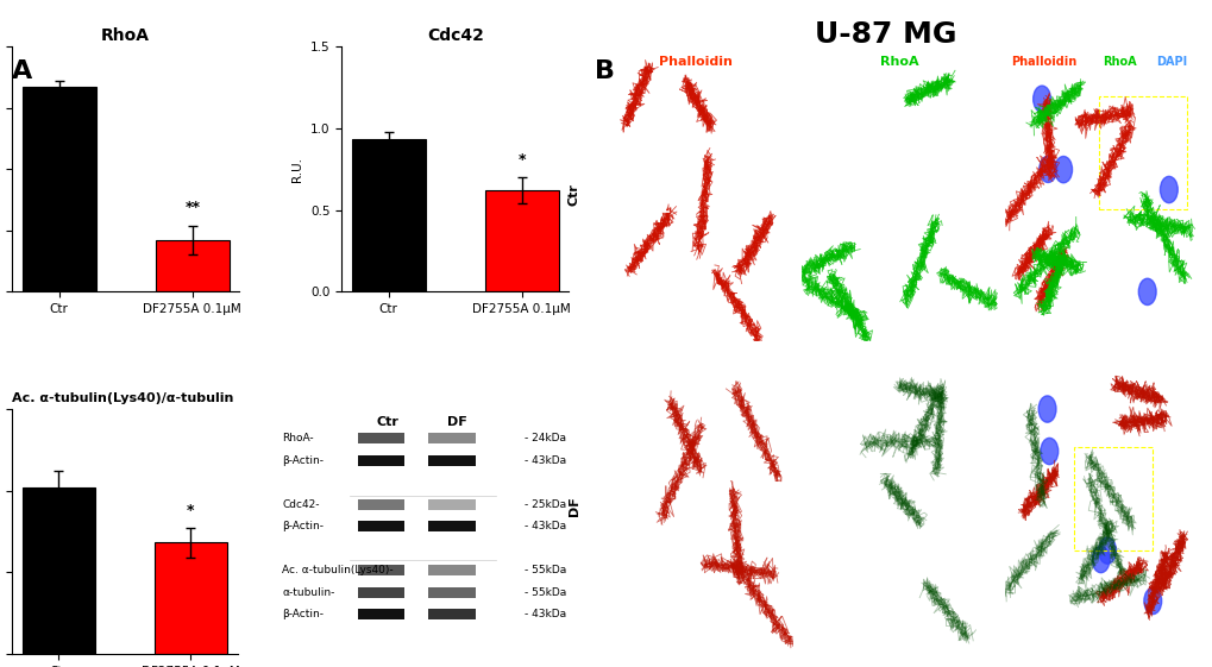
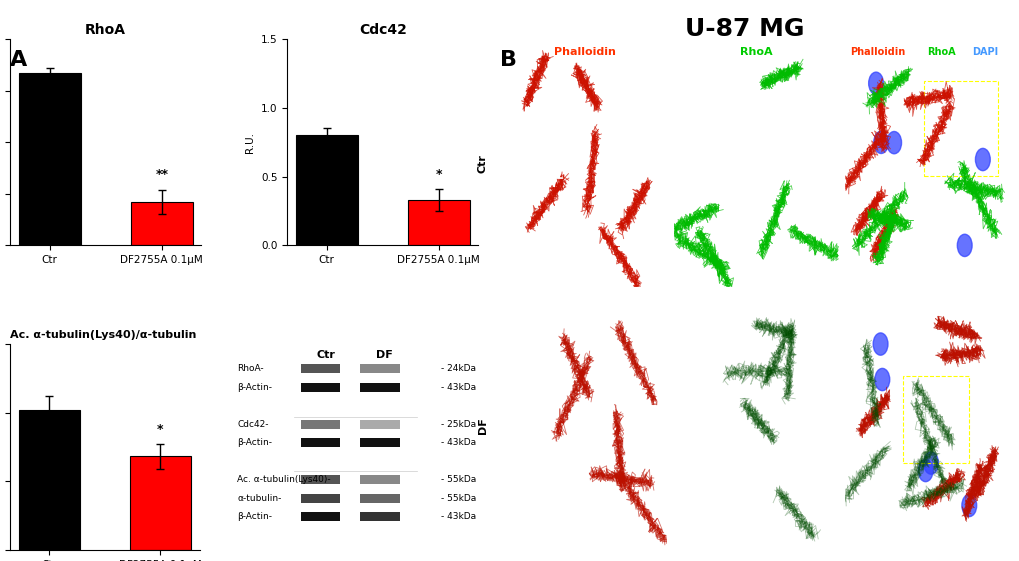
Cdc42/Ctr: 0.93 -> 0.80
Cdc42/DF2755A 0.1μM: 0.62 -> 0.33
